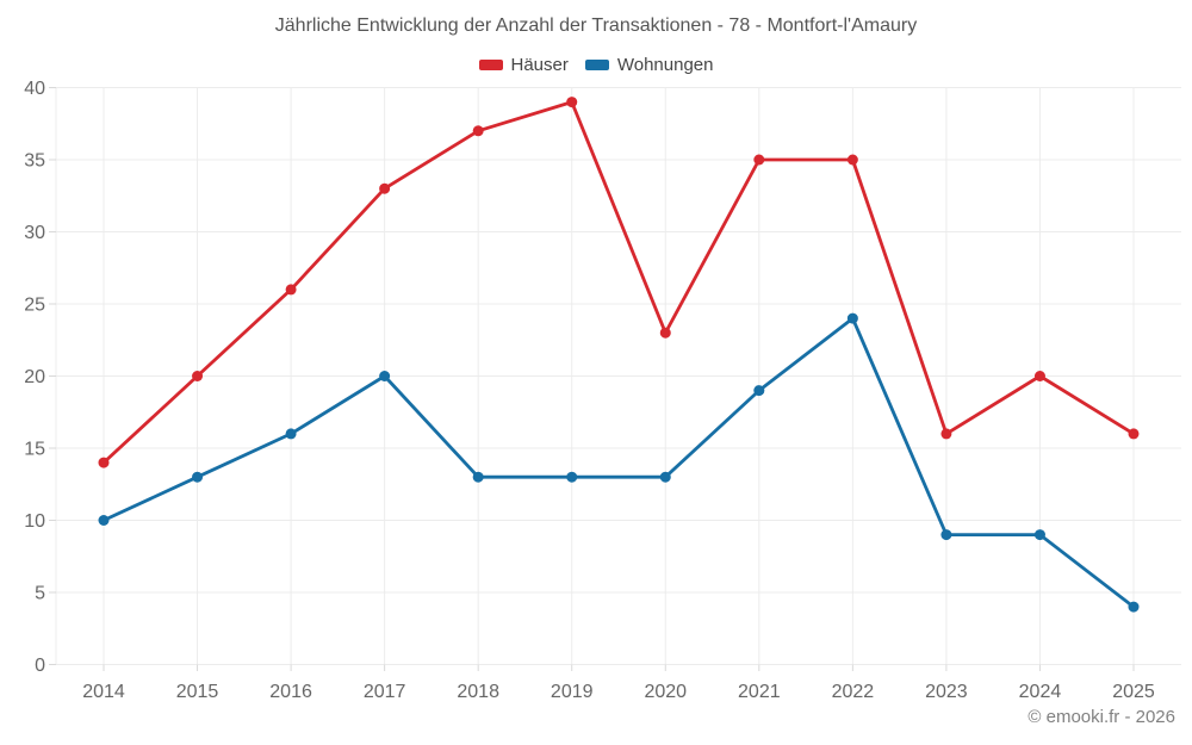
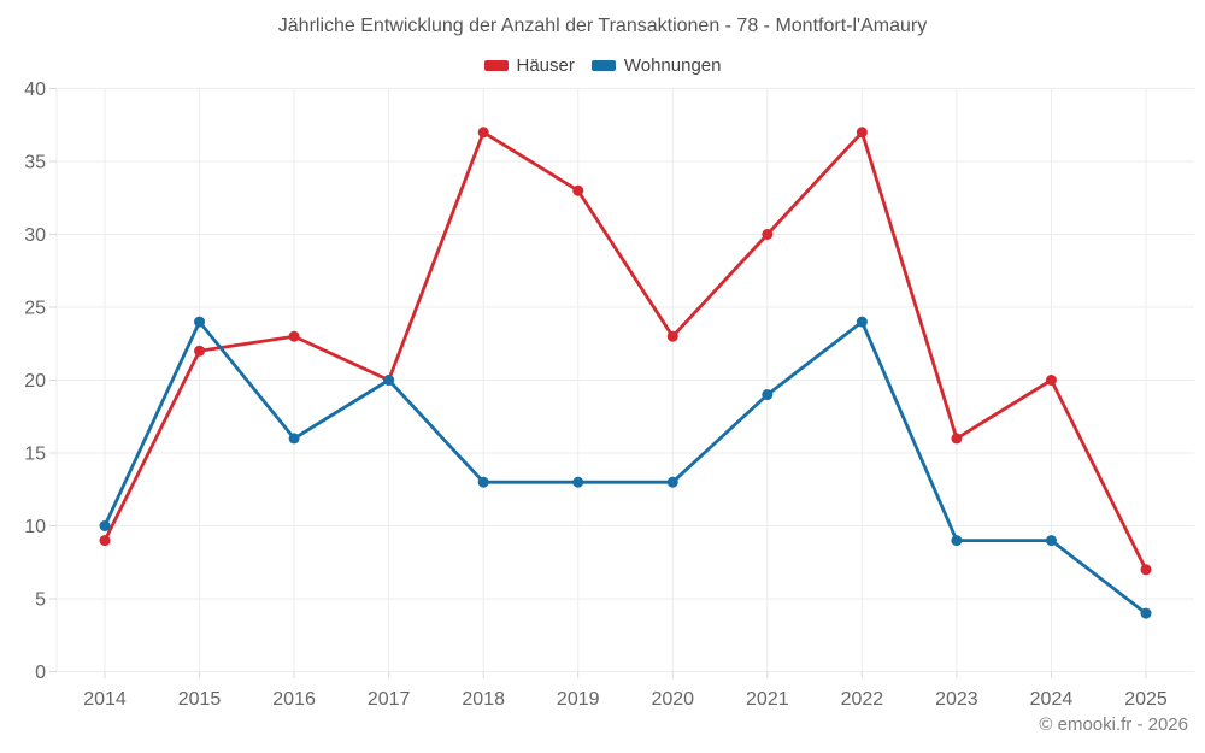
Häuser/2014: 14 -> 9
Häuser/2015: 20 -> 22
Wohnungen/2015: 13 -> 24
Häuser/2016: 26 -> 23
Häuser/2017: 33 -> 20
Häuser/2019: 39 -> 33
Häuser/2021: 35 -> 30
Häuser/2022: 35 -> 37
Häuser/2025: 16 -> 7
